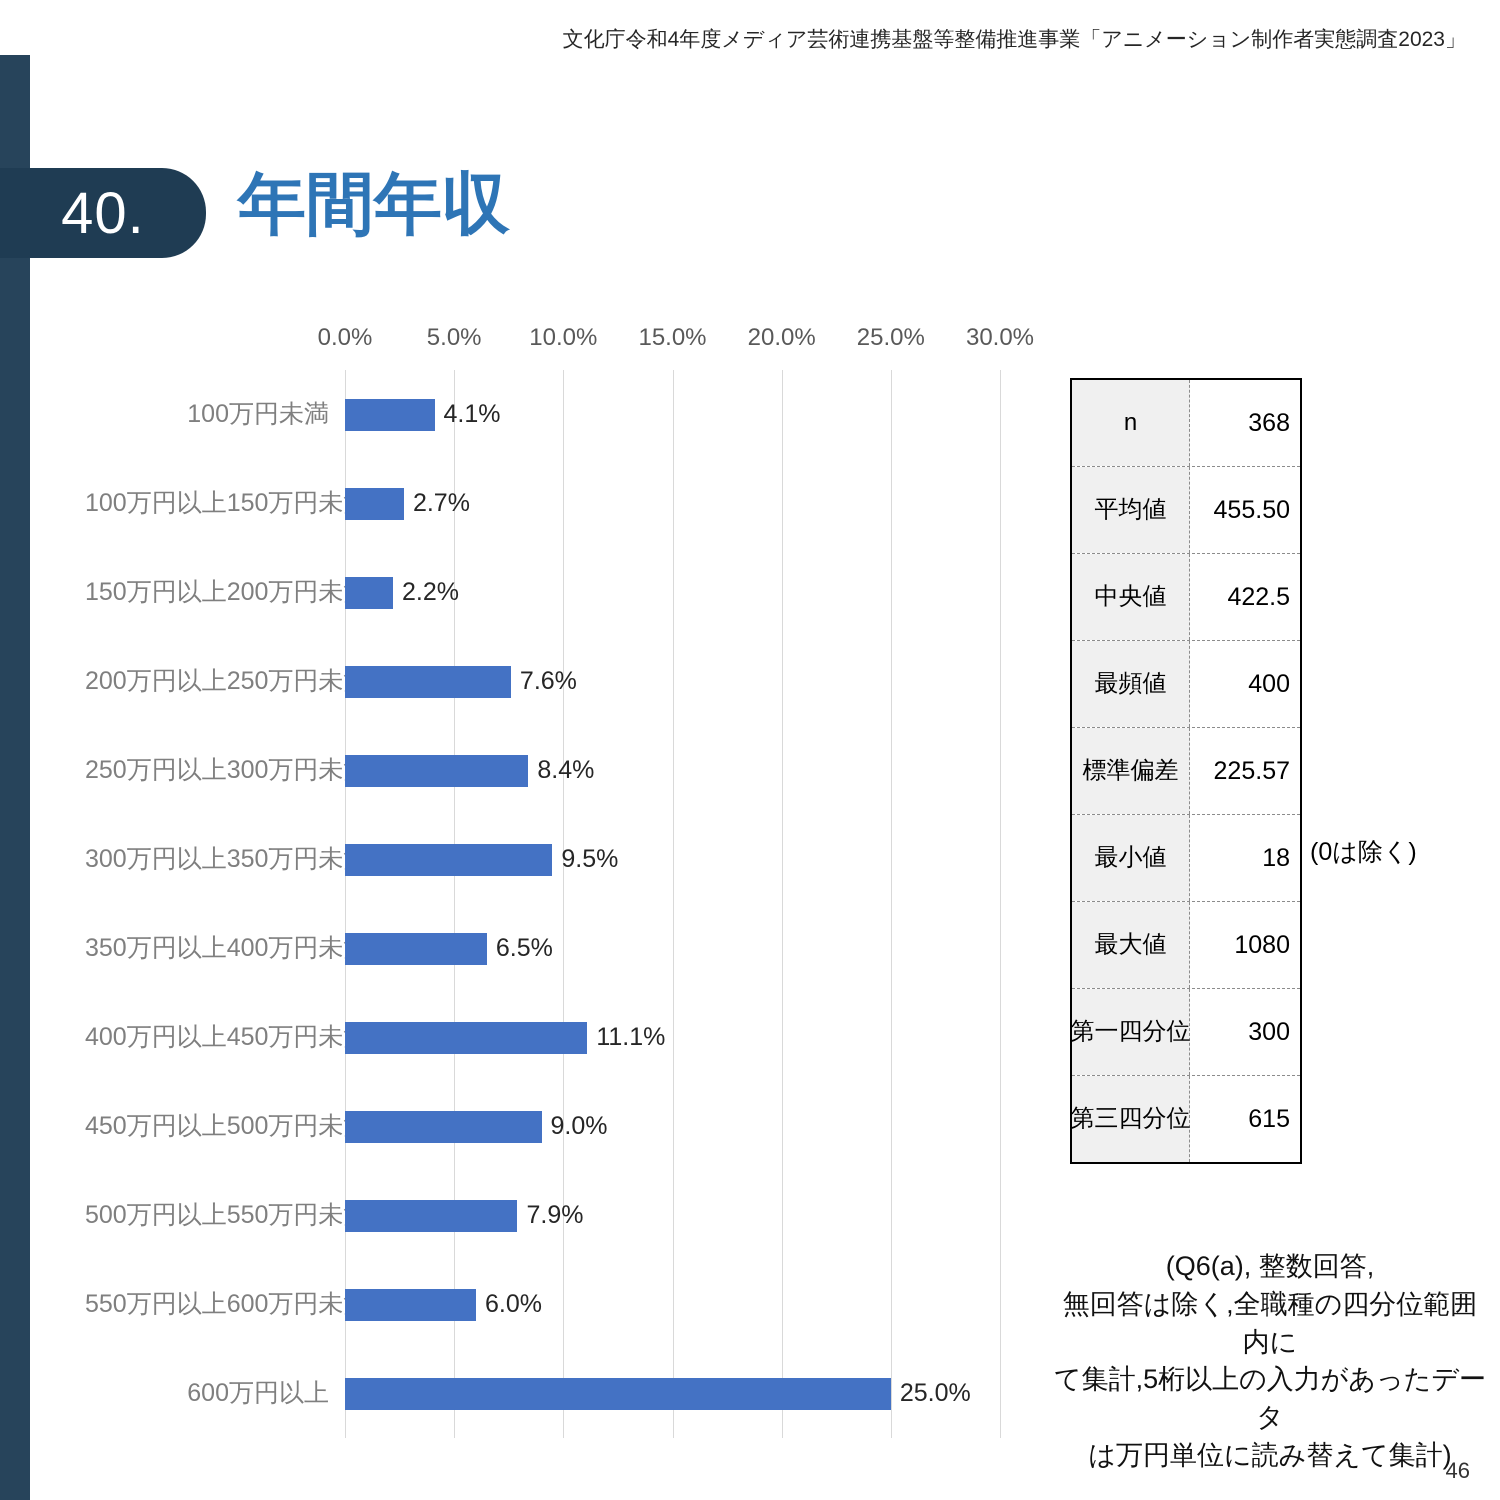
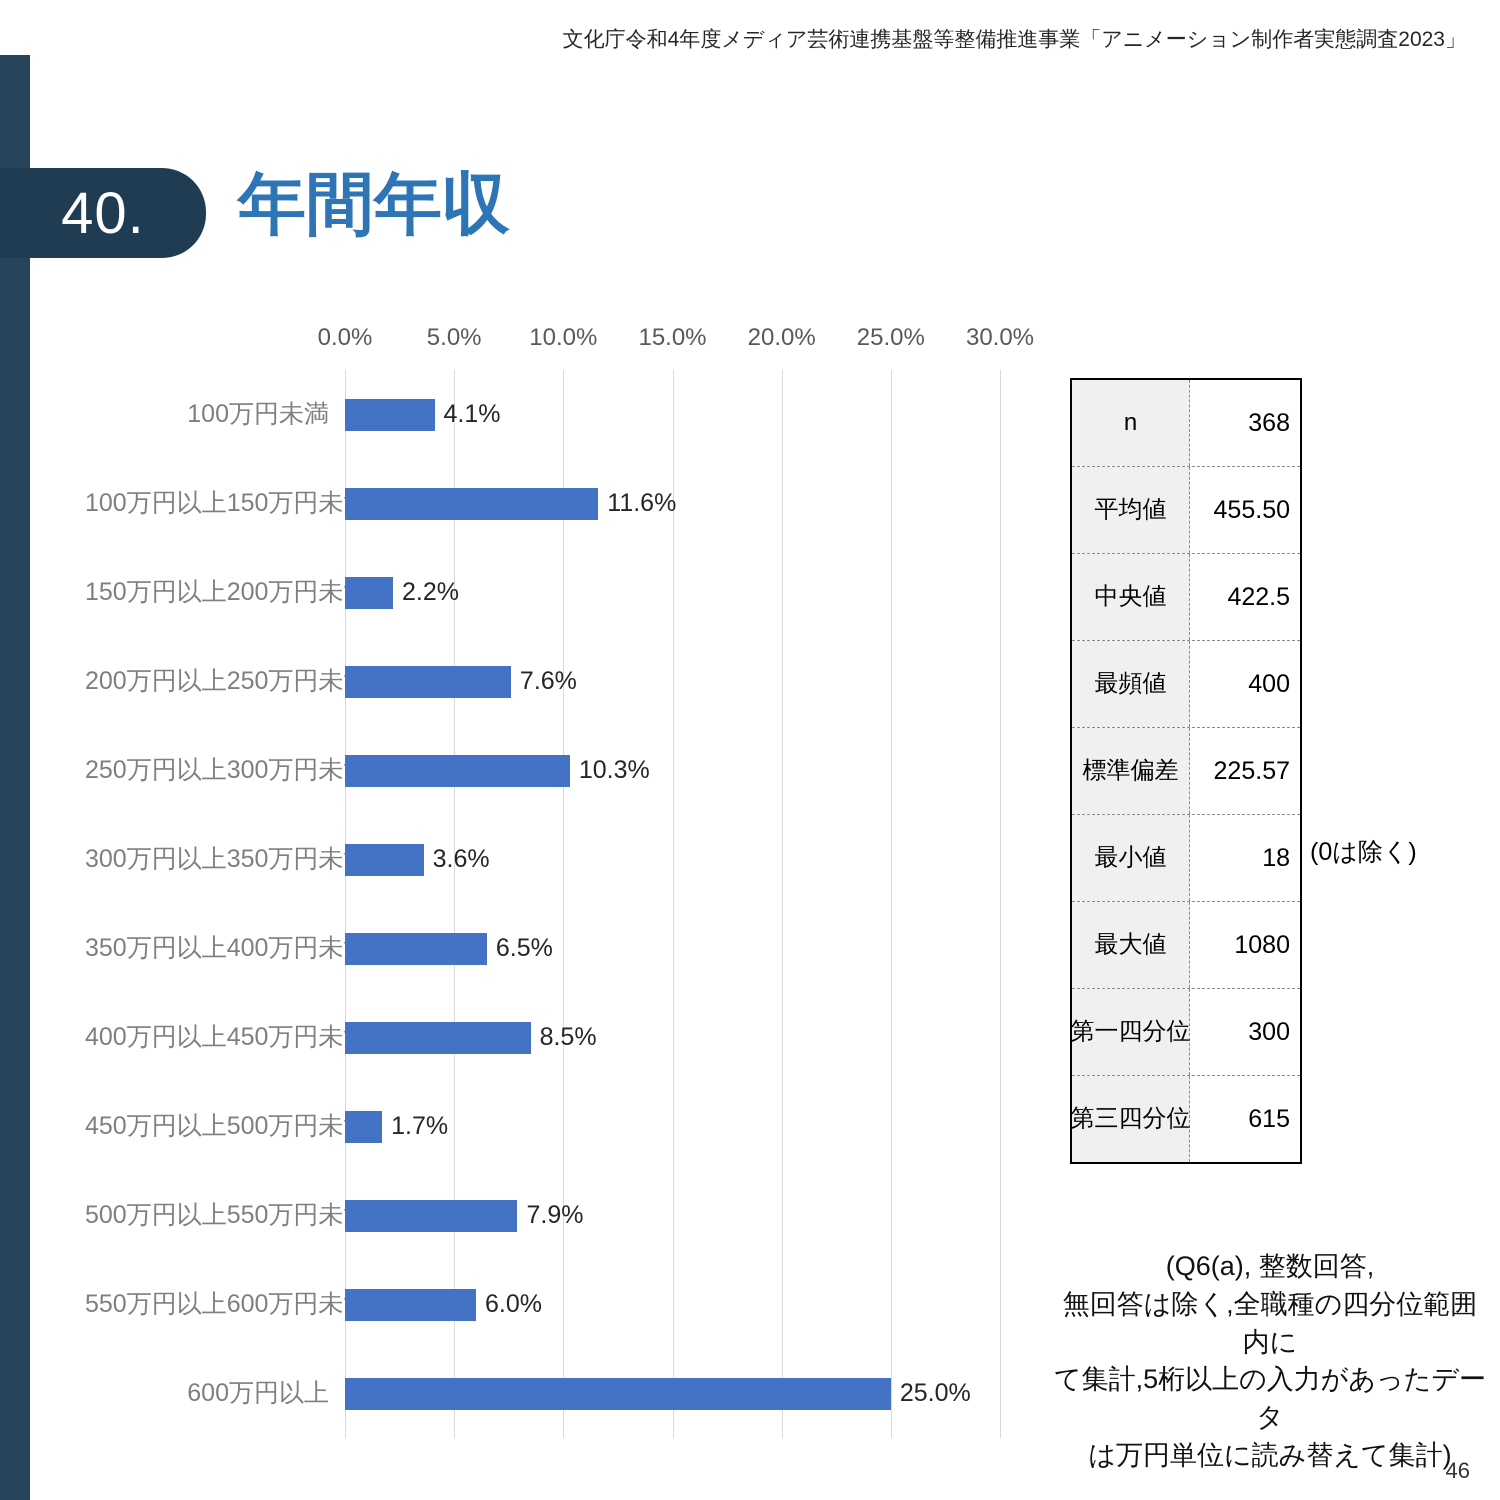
100万円以上150万円未満: 2.7% -> 11.6%
250万円以上300万円未満: 8.4% -> 10.3%
300万円以上350万円未満: 9.5% -> 3.6%
400万円以上450万円未満: 11.1% -> 8.5%
450万円以上500万円未満: 9.0% -> 1.7%
